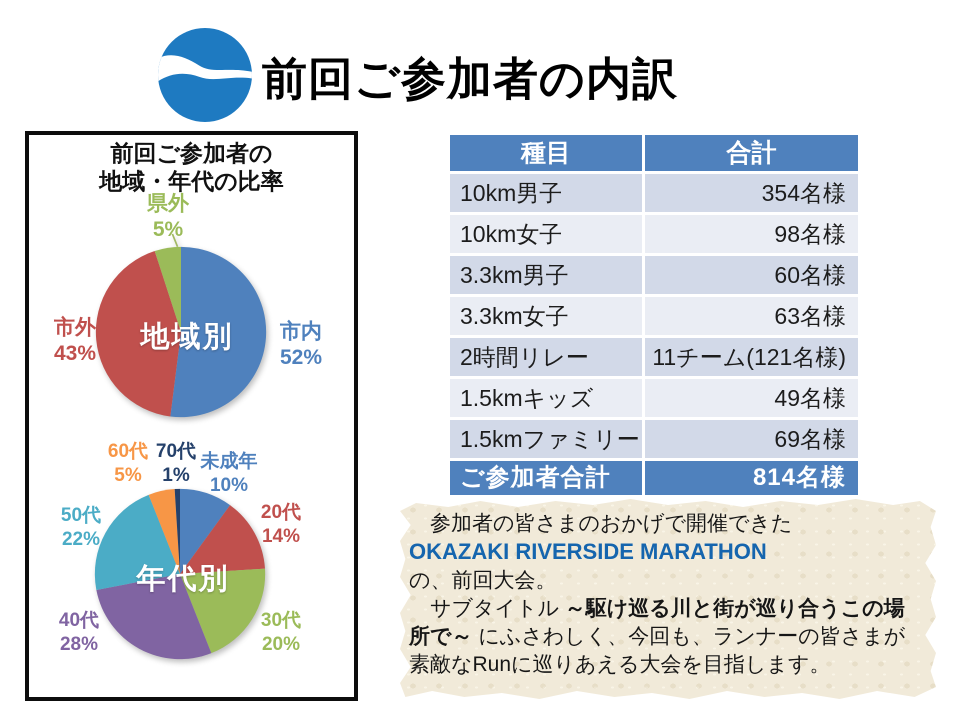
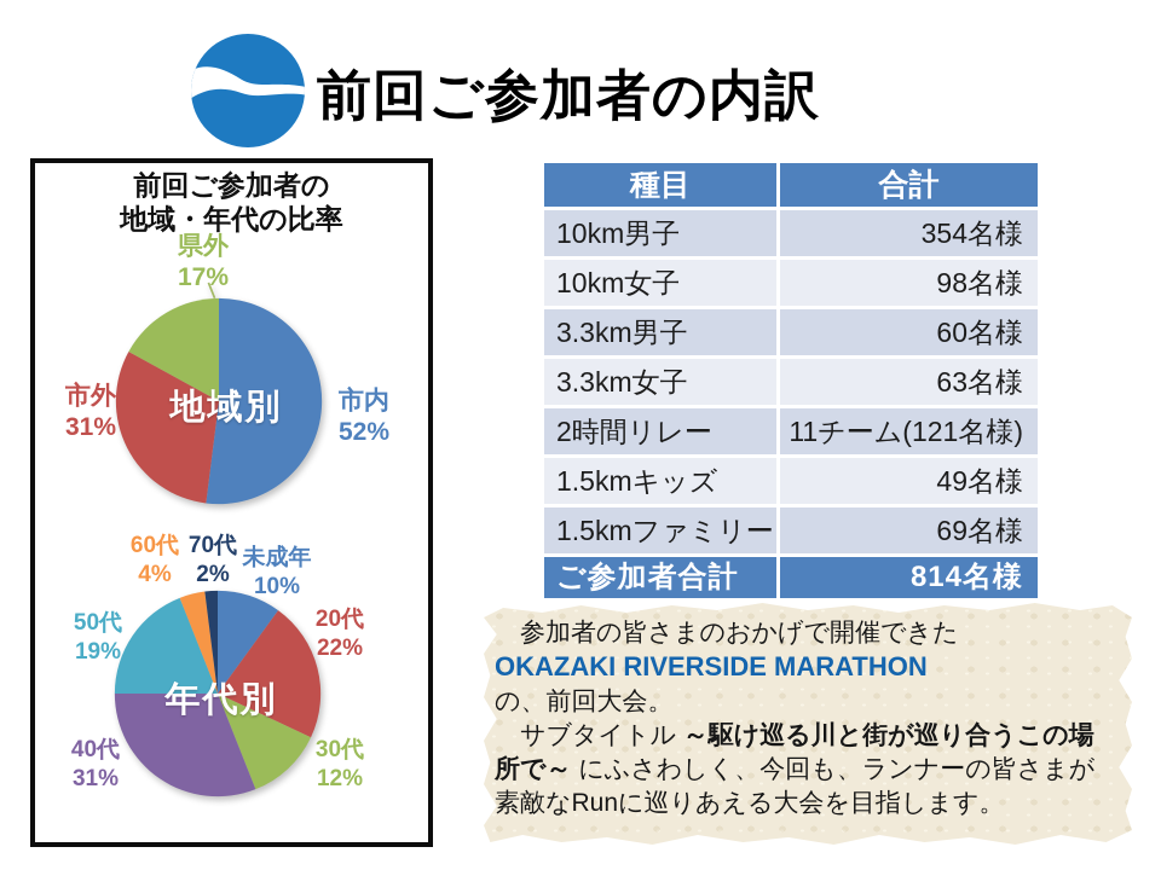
地域別/市外: 43% -> 31%
地域別/県外: 5% -> 17%
年代別/20代: 14% -> 22%
年代別/30代: 20% -> 12%
年代別/40代: 28% -> 31%
年代別/50代: 22% -> 19%
年代別/60代: 5% -> 4%
年代別/70代: 1% -> 2%
